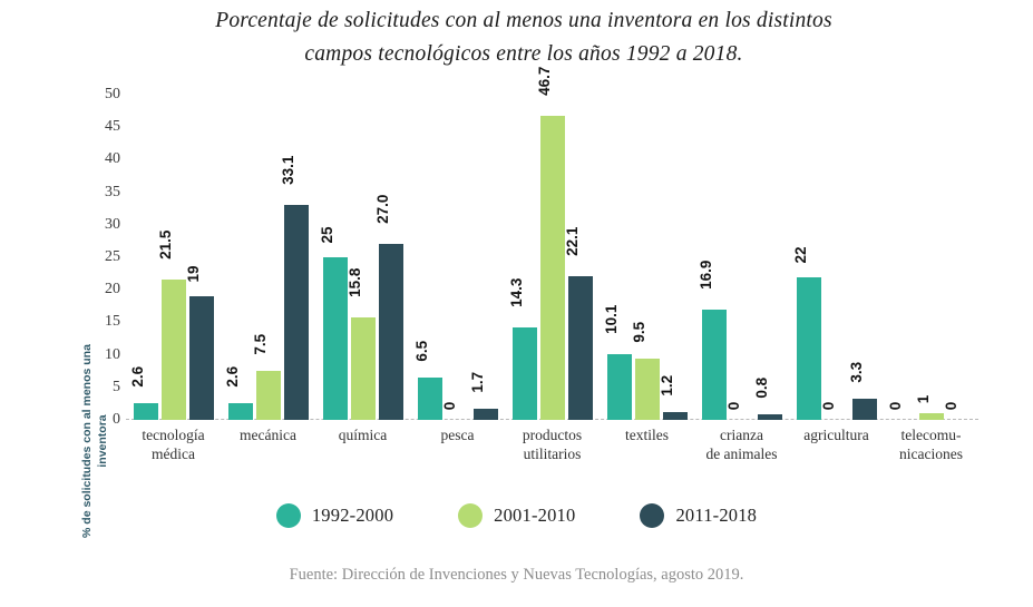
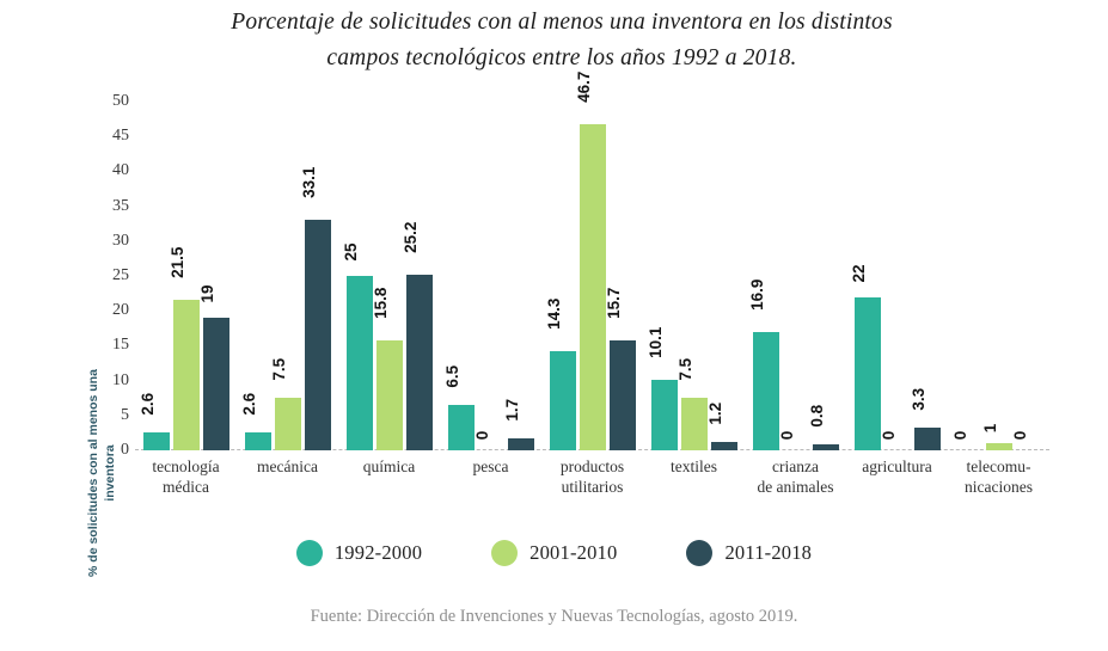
2011-2018/química: 27.0 -> 25.2
2011-2018/productos utilitarios: 22.1 -> 15.7
2001-2010/textiles: 9.5 -> 7.5
